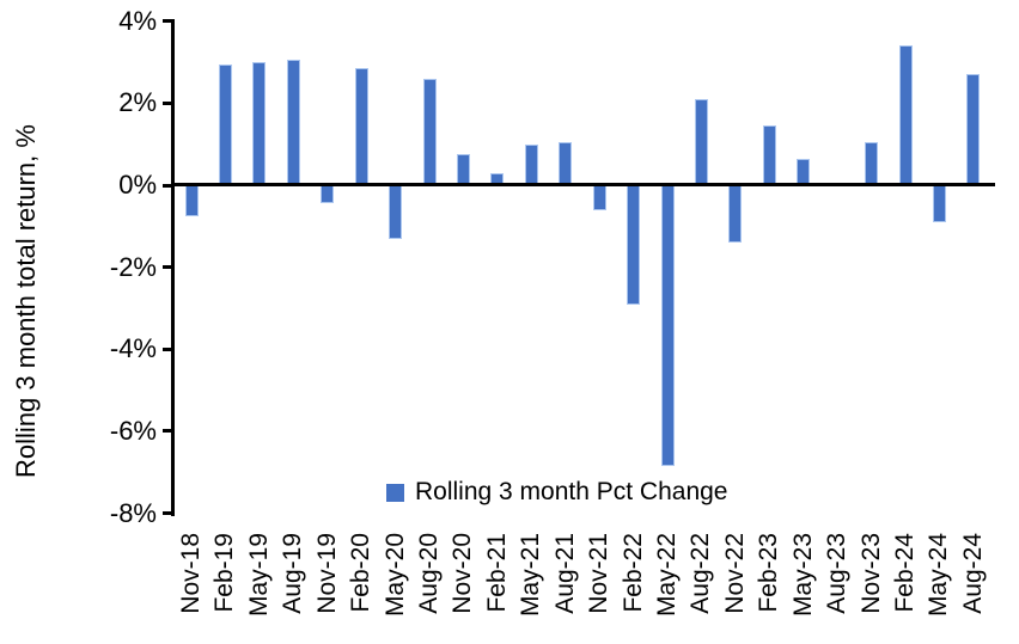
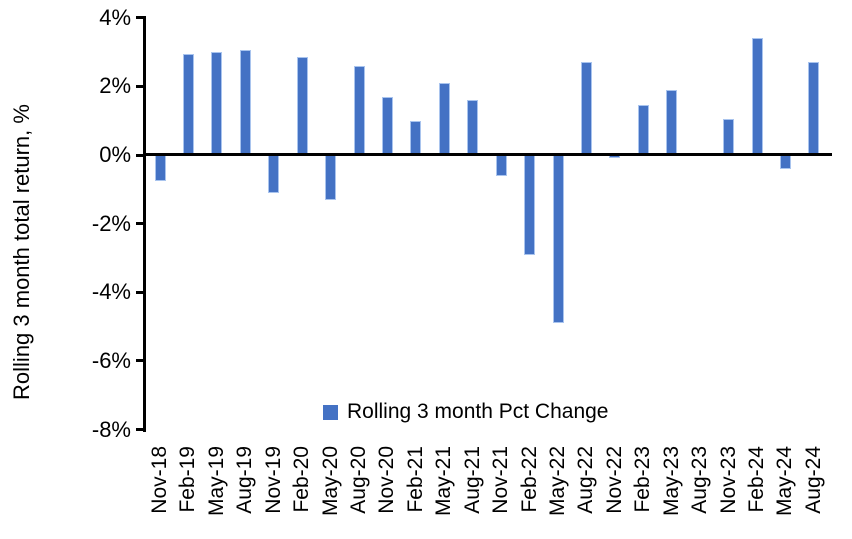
Nov-19: -0.5% -> -1.1%
Nov-20: 0.8% -> 1.7%
Feb-21: 0.3% -> 1.0%
May-21: 1.0% -> 2.1%
Aug-21: 1.1% -> 1.6%
May-22: -6.8% -> -4.9%
Aug-22: 2.1% -> 2.7%
Nov-22: -1.4% -> -0.1%
May-23: 0.7% -> 1.9%
May-24: -0.9% -> -0.4%
